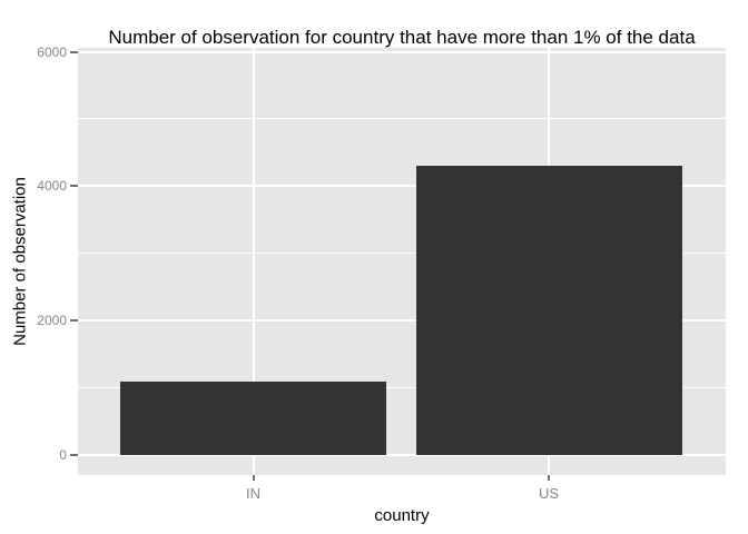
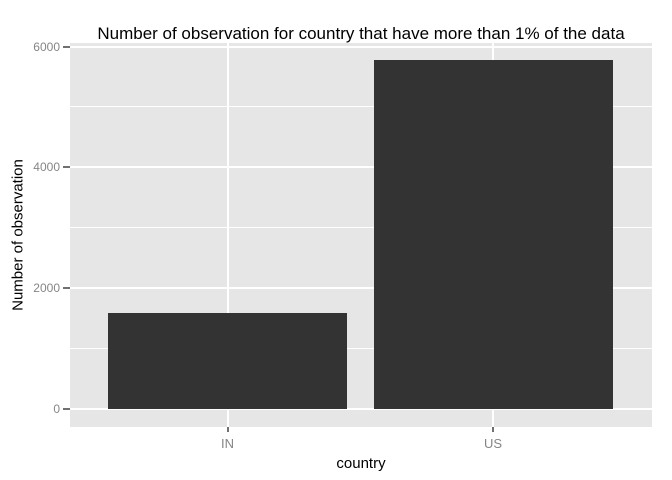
IN: 1100 -> 1600
US: 4300 -> 5800
